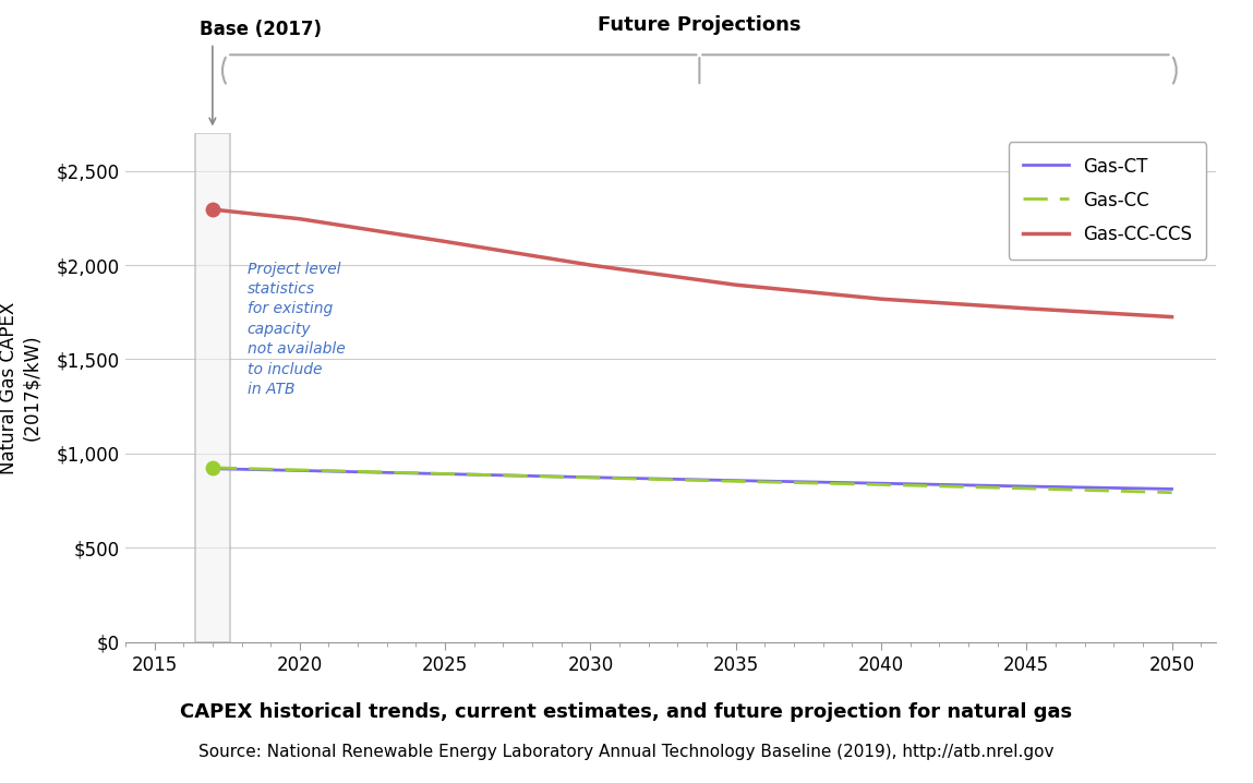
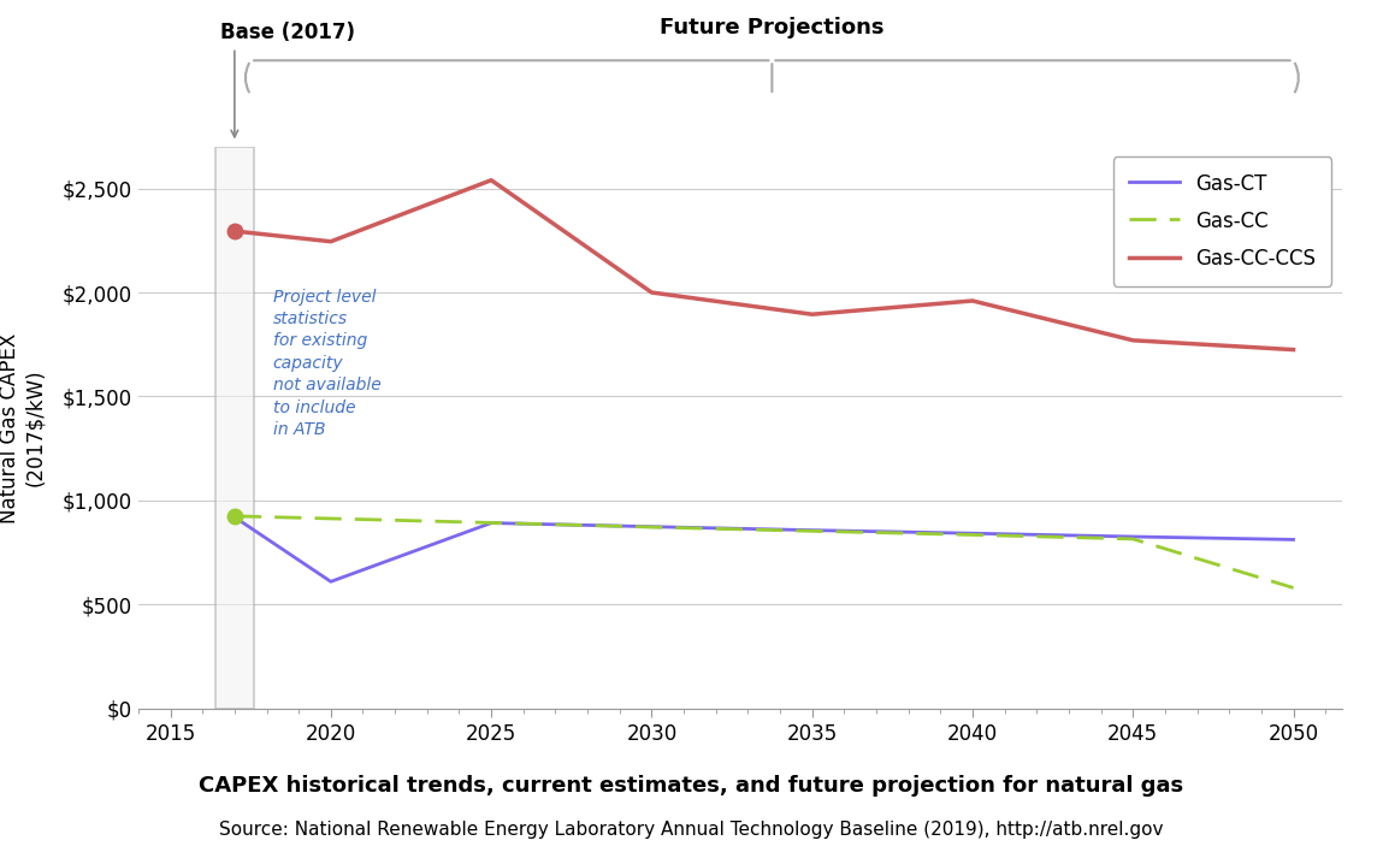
Gas-CT/2020: $910 -> $610
Gas-CC-CCS/2025: $2,120 -> $2,540
Gas-CC-CCS/2040: $1,820 -> $1,960
Gas-CC/2050: $790 -> $580
